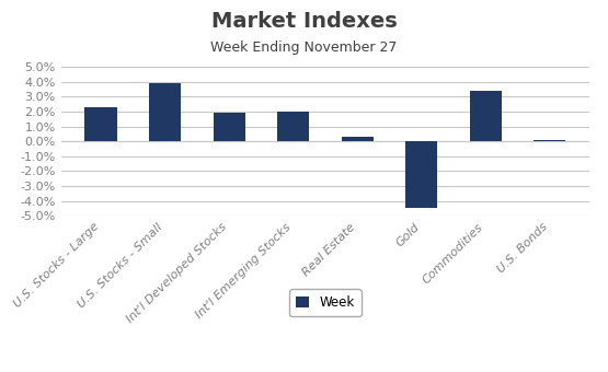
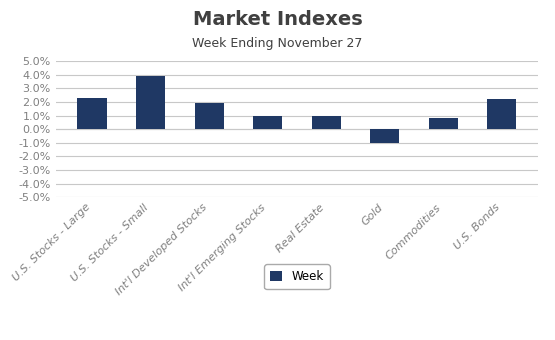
Int'l Emerging Stocks: 2.0% -> 1.0%
Real Estate: 0.3% -> 1.0%
Gold: -4.5% -> -1.0%
Commodities: 3.4% -> 0.8%
U.S. Bonds: 0.1% -> 2.2%
